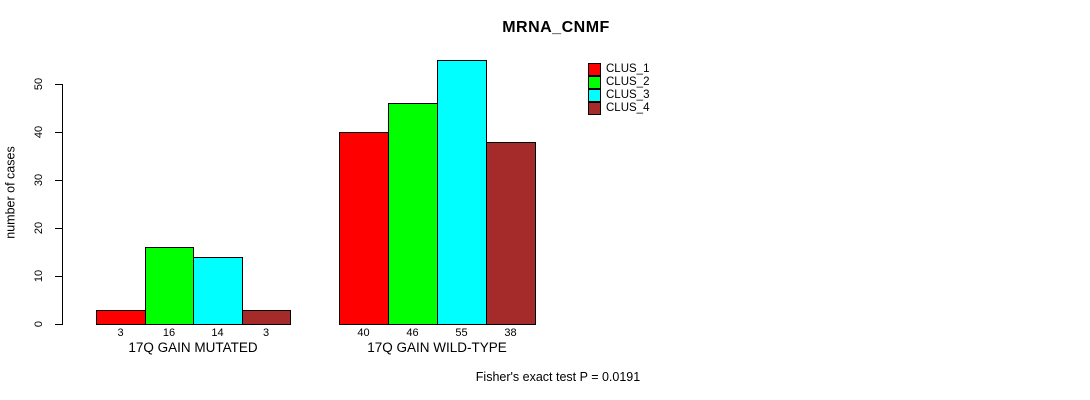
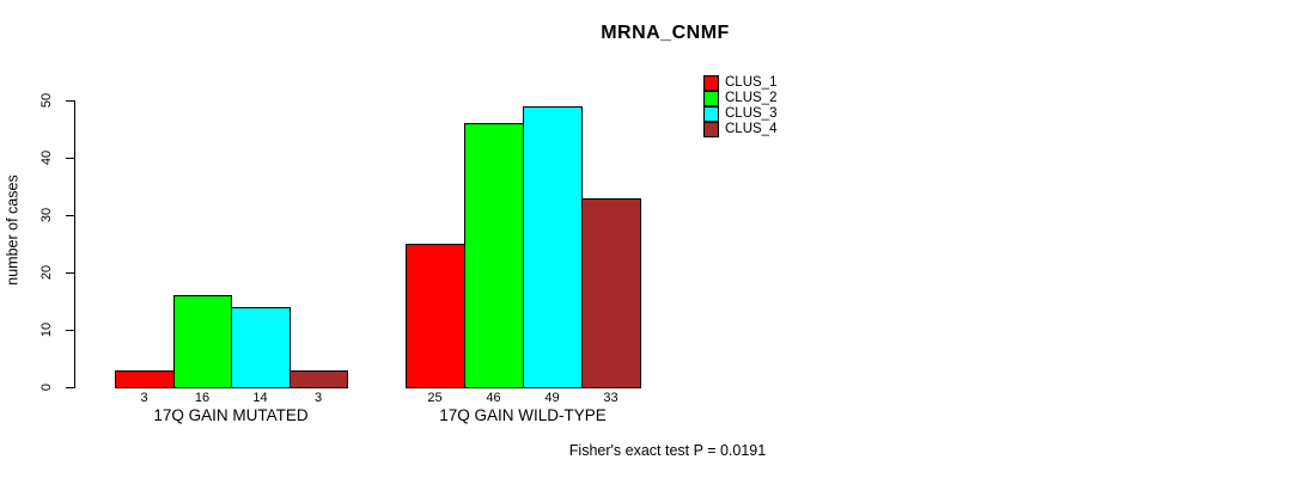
CLUS_1/17Q GAIN WILD-TYPE: 40 -> 25
CLUS_3/17Q GAIN WILD-TYPE: 55 -> 49
CLUS_4/17Q GAIN WILD-TYPE: 38 -> 33
